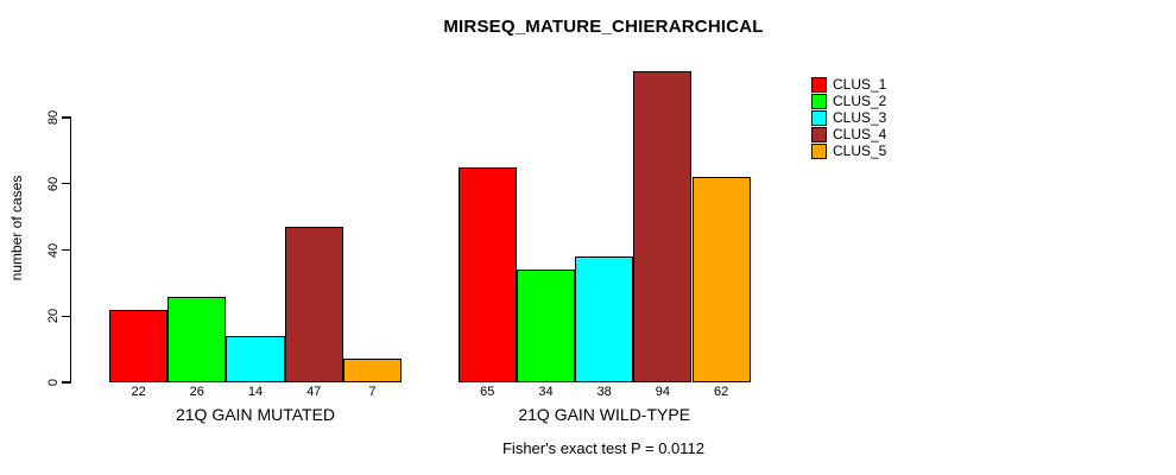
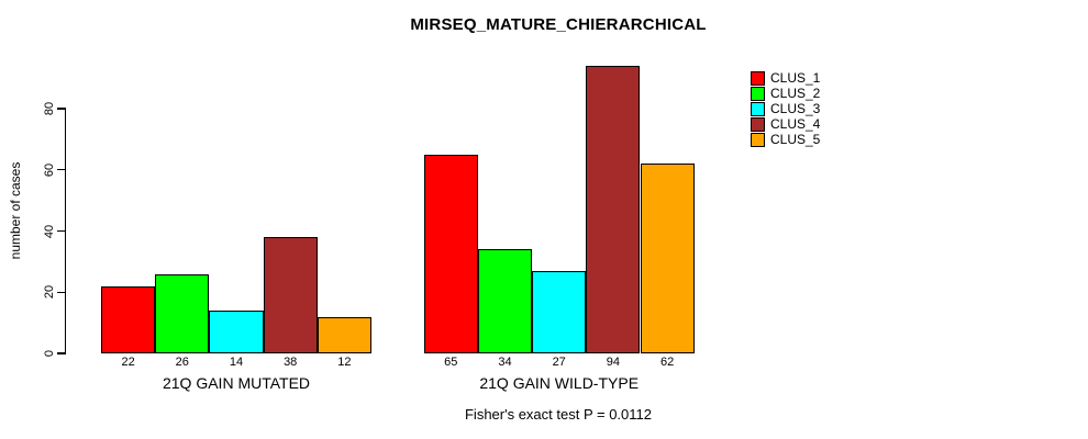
CLUS_4/21Q GAIN MUTATED: 47 -> 38
CLUS_5/21Q GAIN MUTATED: 7 -> 12
CLUS_3/21Q GAIN WILD-TYPE: 38 -> 27
